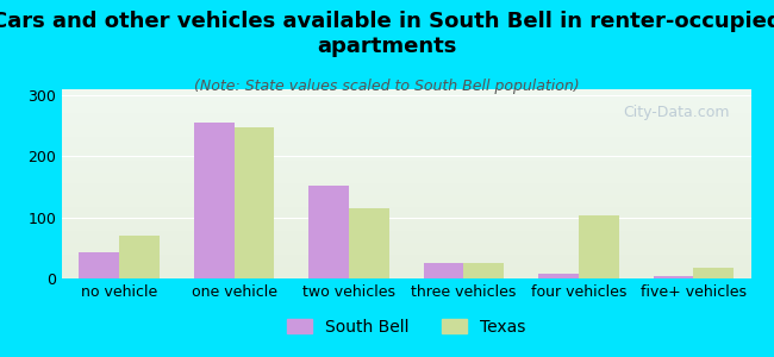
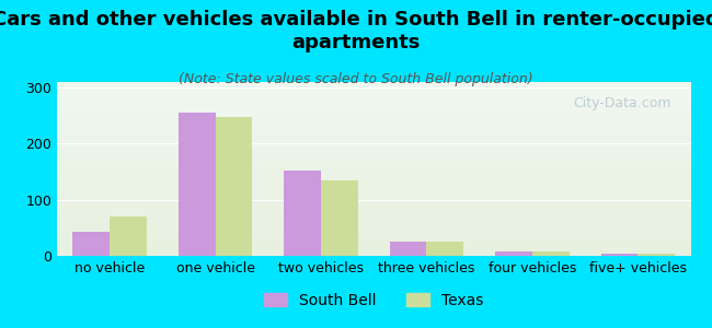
Texas/two vehicles: 116 -> 135
Texas/four vehicles: 104 -> 8
Texas/five+ vehicles: 18 -> 4
